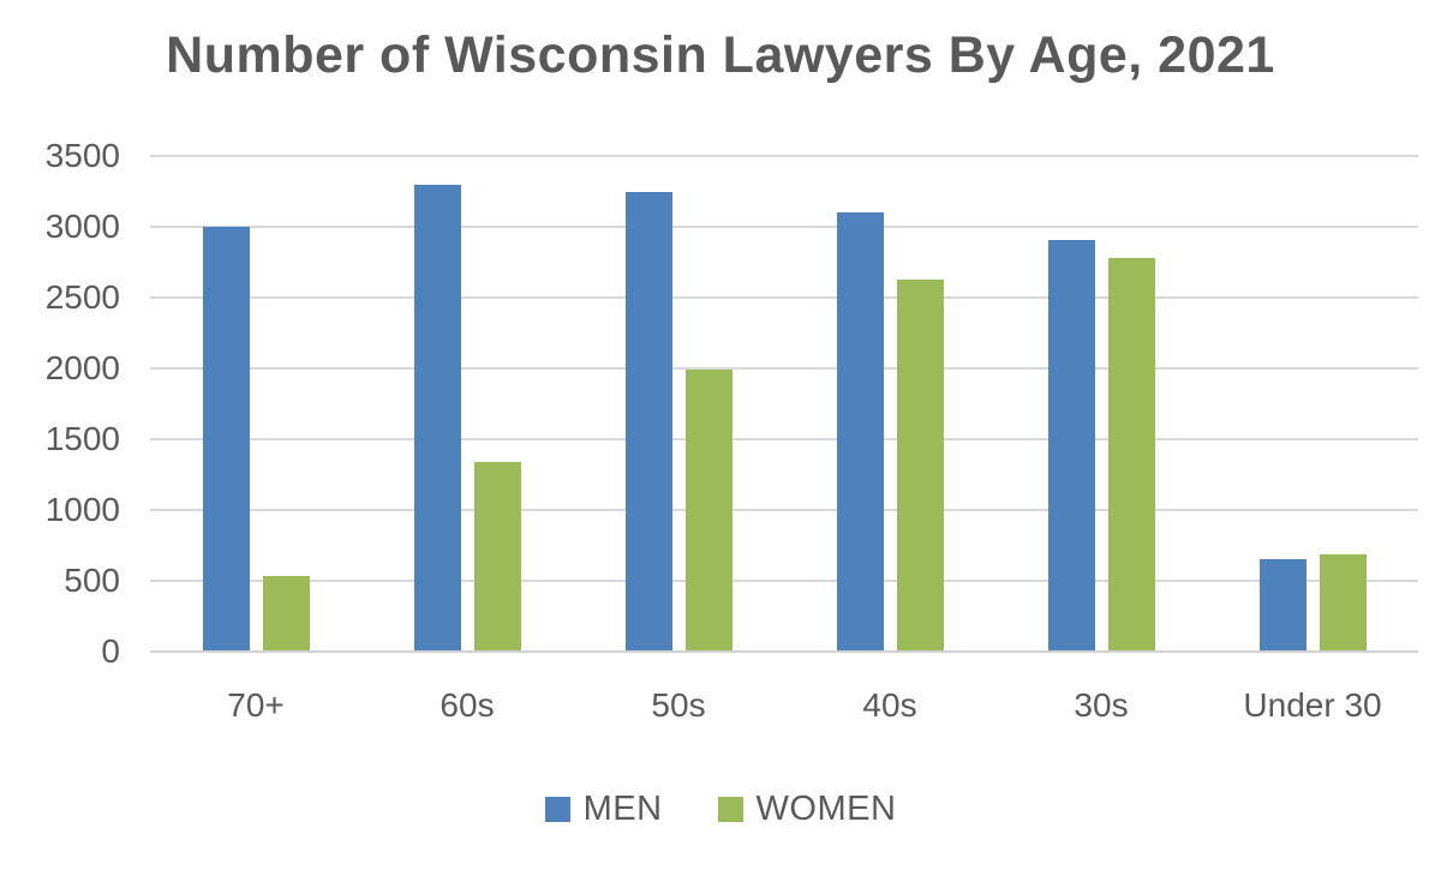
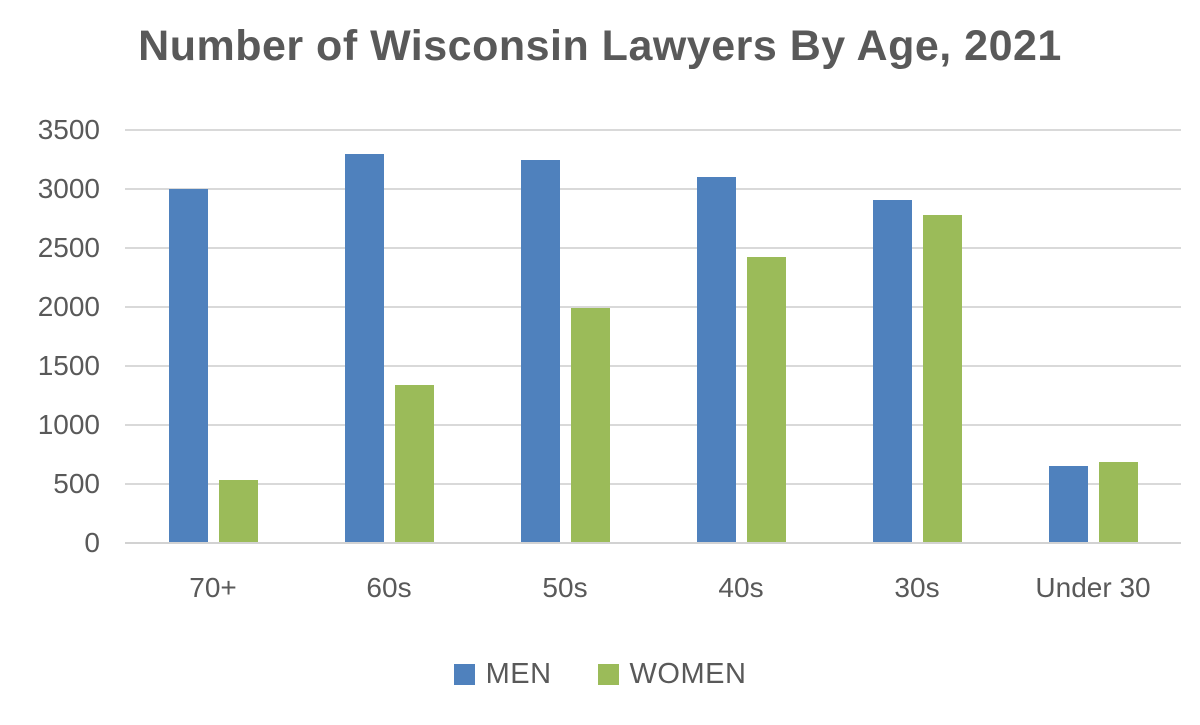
WOMEN/40s: 2630 -> 2420
